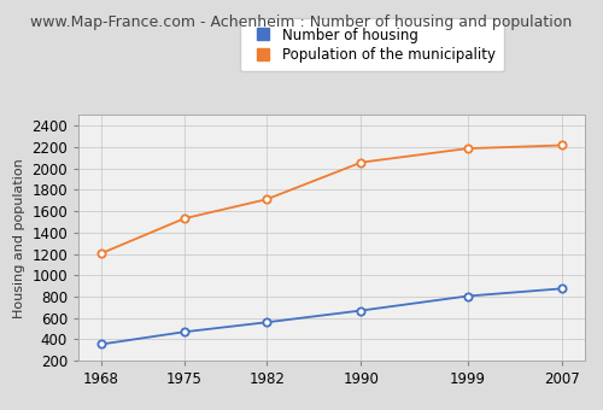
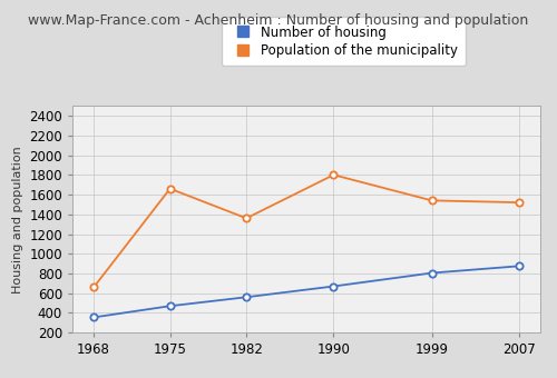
Population of the municipality/1968: 1200 -> 660
Population of the municipality/1975: 1530 -> 1660
Population of the municipality/1982: 1710 -> 1360
Population of the municipality/1990: 2060 -> 1800
Population of the municipality/1999: 2180 -> 1540
Population of the municipality/2007: 2220 -> 1520
